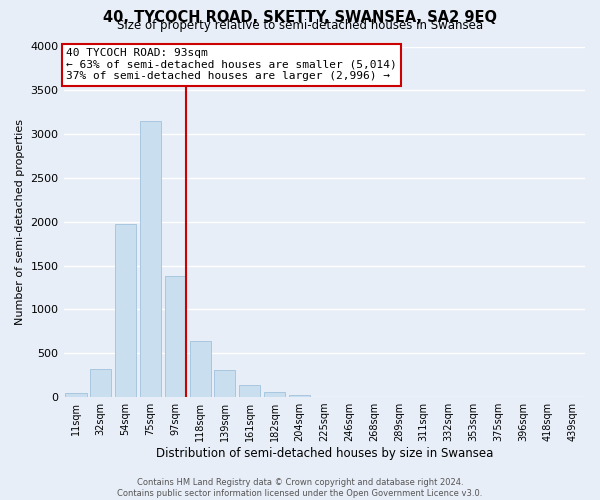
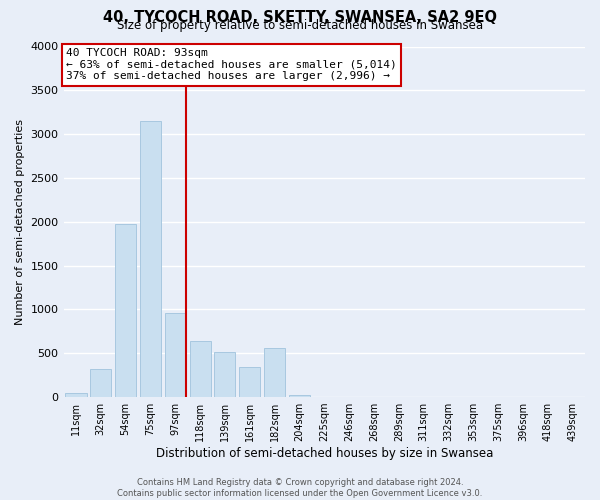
97sqm: 1380 -> 960
139sqm: 310 -> 520
161sqm: 140 -> 340
182sqm: 60 -> 560
